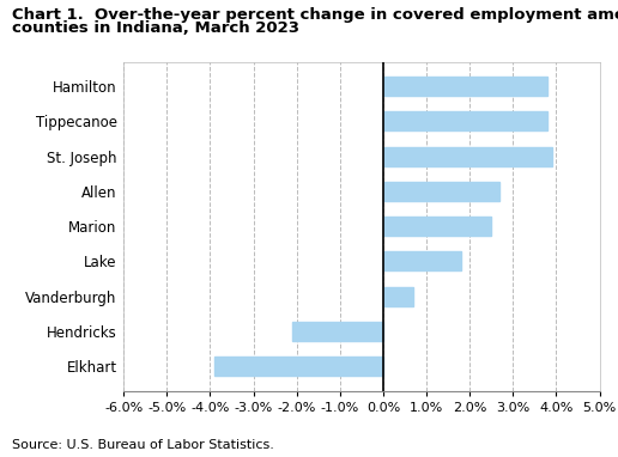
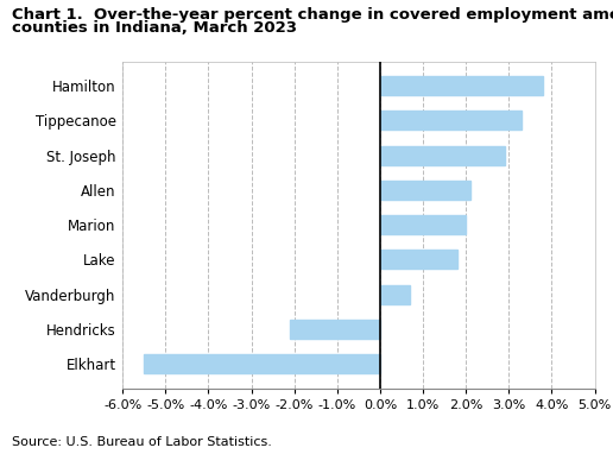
Tippecanoe: 3.8% -> 3.3%
St. Joseph: 3.9% -> 2.9%
Allen: 2.7% -> 2.1%
Marion: 2.5% -> 2.0%
Elkhart: -3.9% -> -5.5%
